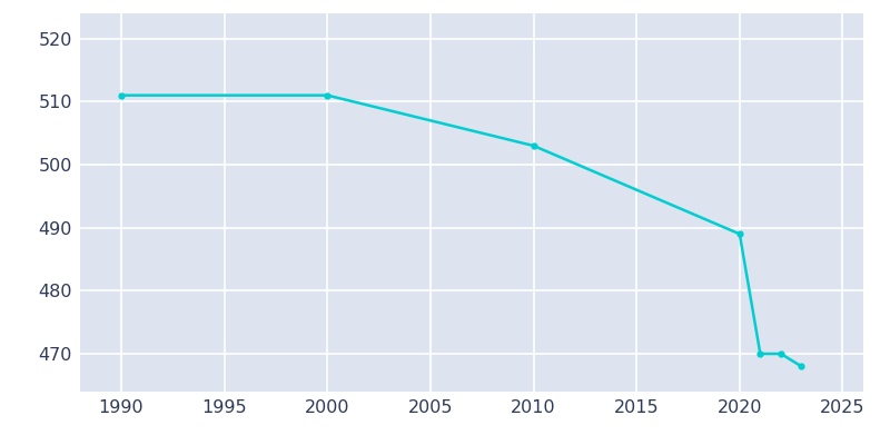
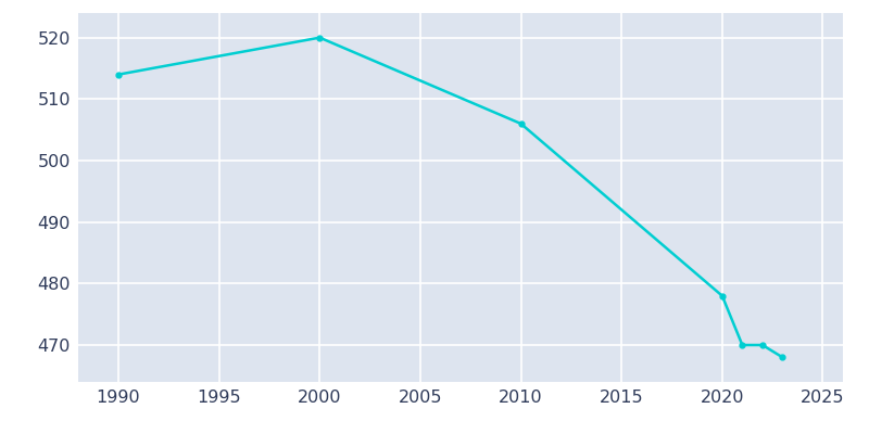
1990: 511 -> 514
2000: 511 -> 520
2010: 503 -> 506
2020: 489 -> 478
